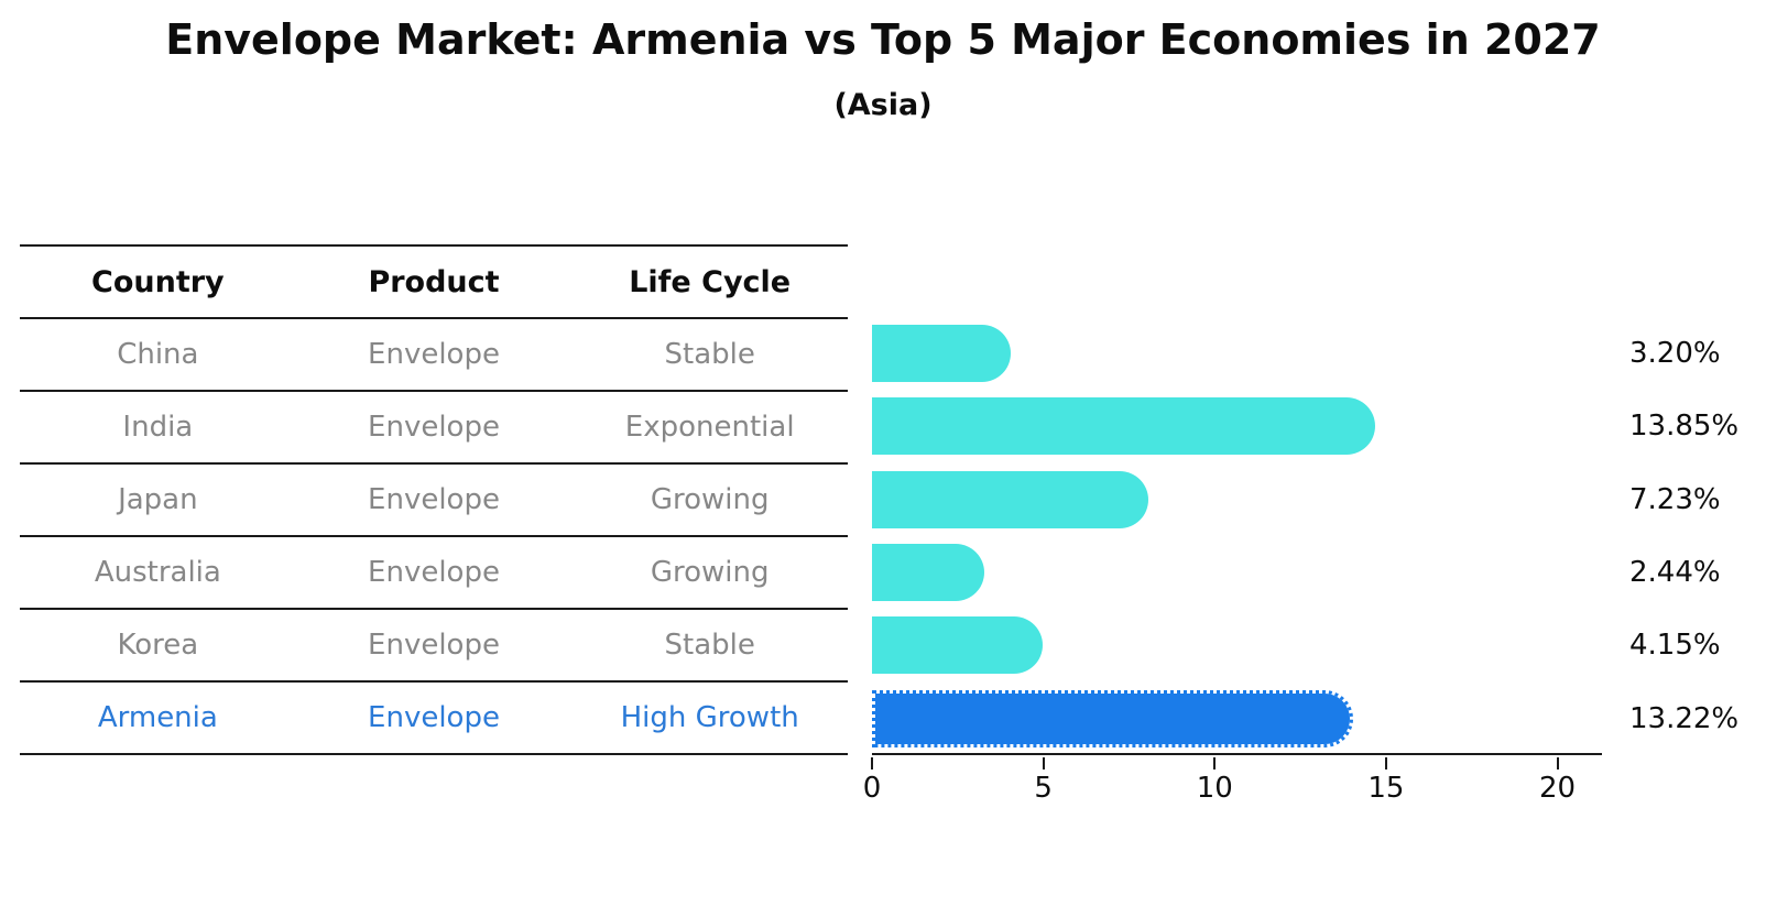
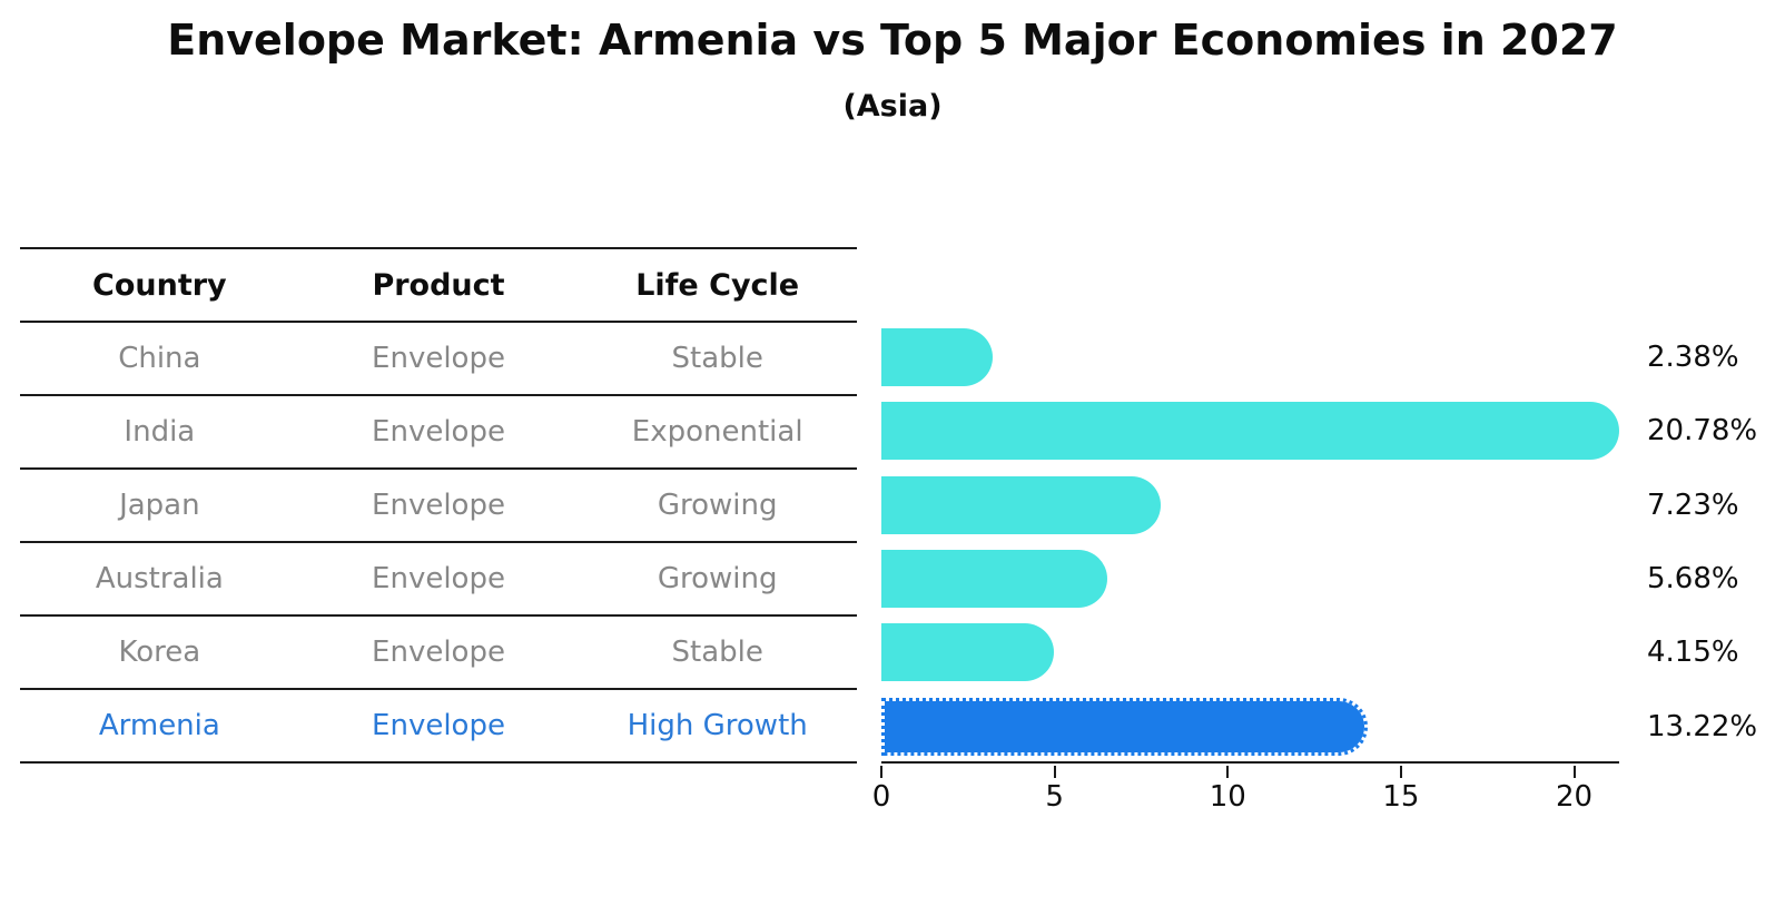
China: 3.20% -> 2.38%
India: 13.85% -> 20.78%
Australia: 2.44% -> 5.68%
